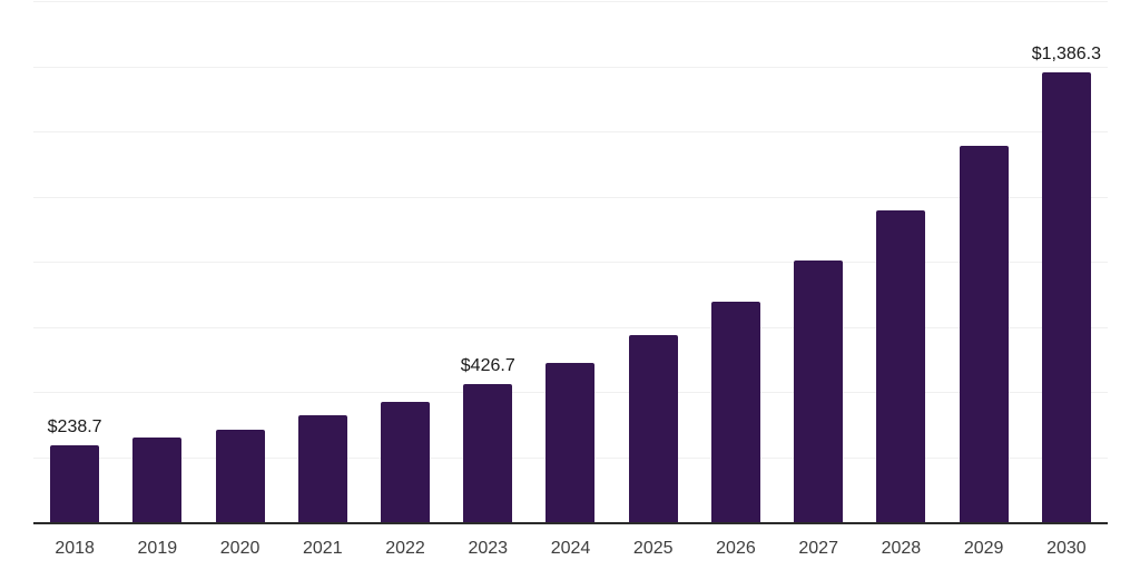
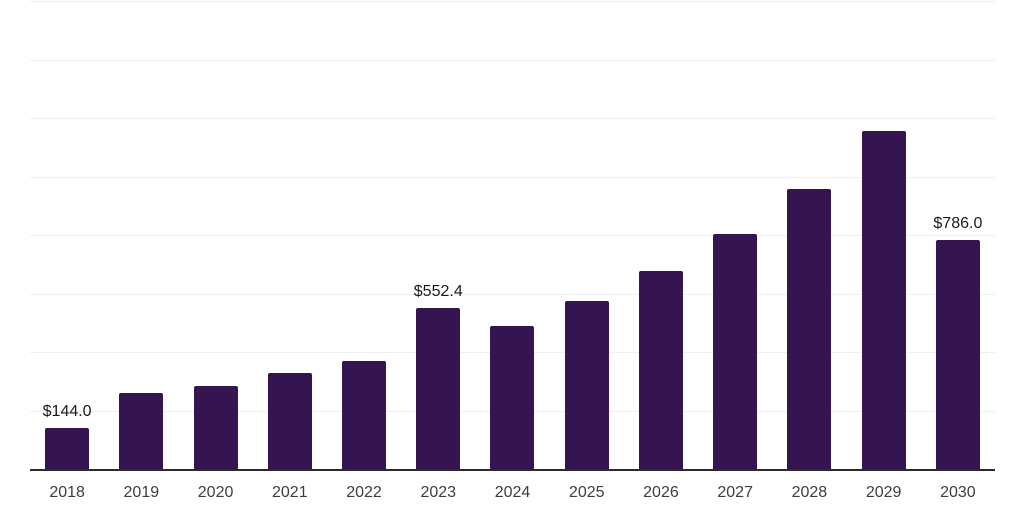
2018: $238.7 -> $144.0
2023: $426.7 -> $552.4
2030: $1,386.3 -> $786.0
